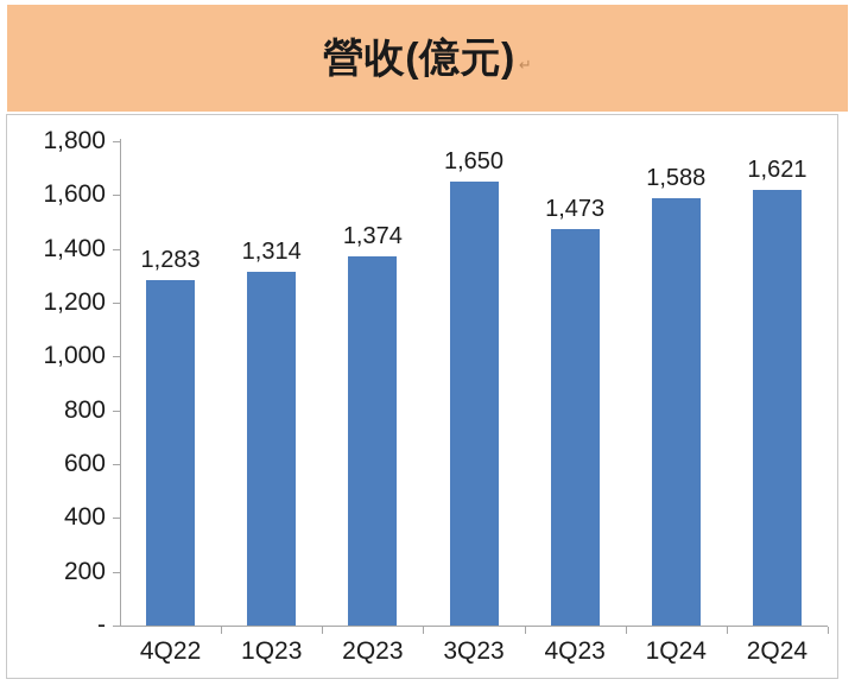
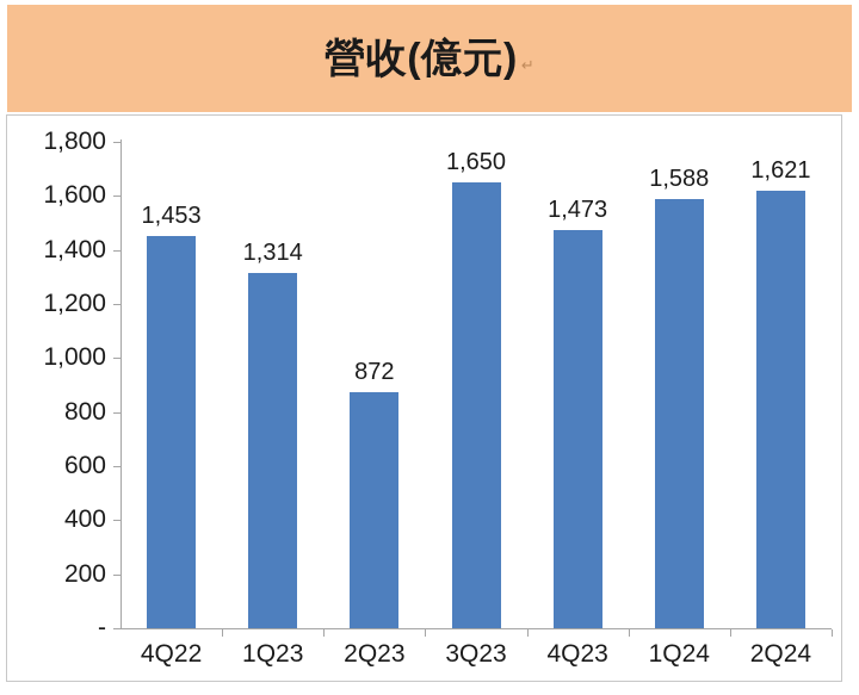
4Q22: 1,283 -> 1,453
2Q23: 1,374 -> 872
